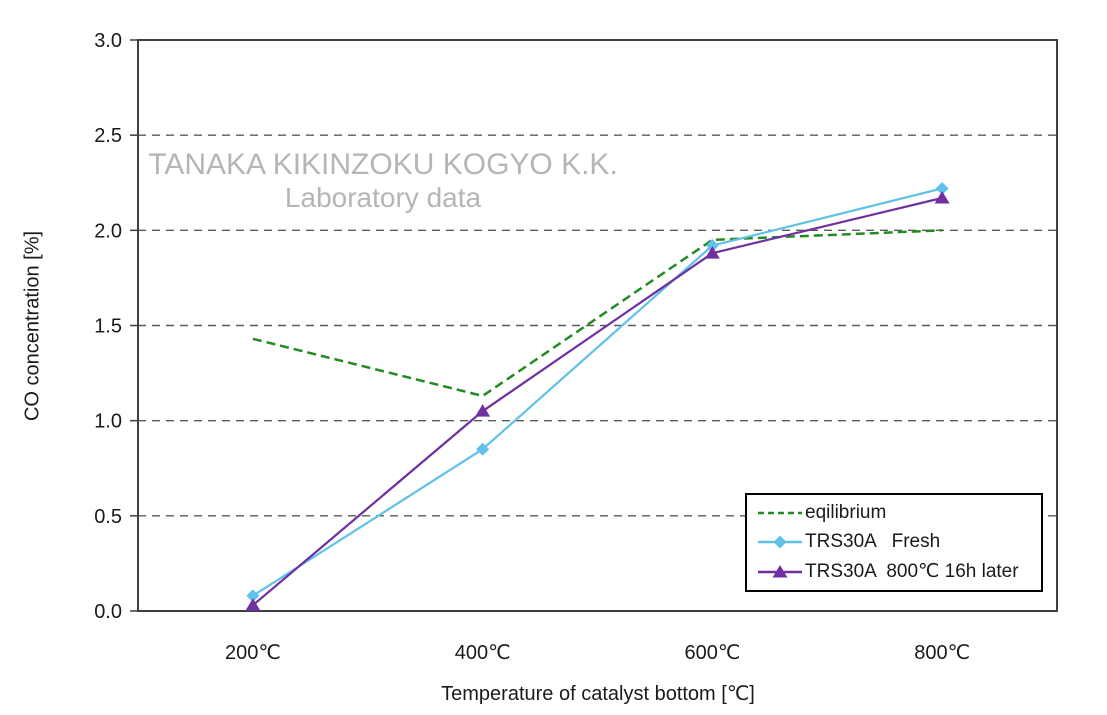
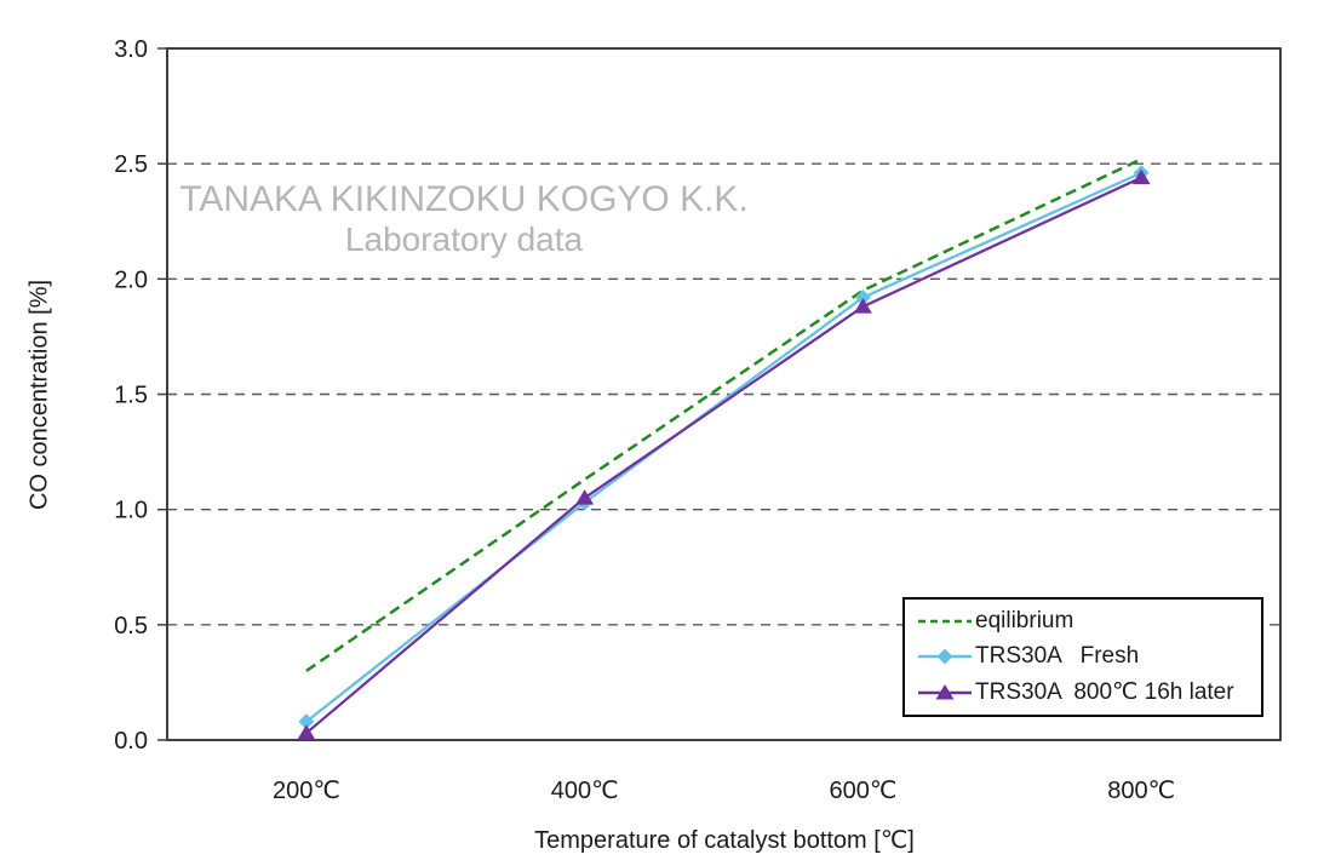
eqilibrium/200℃: 1.43 -> 0.30
TRS30A Fresh/400℃: 0.85 -> 1.03
eqilibrium/800℃: 2.00 -> 2.52
TRS30A Fresh/800℃: 2.22 -> 2.46
TRS30A 800℃ 16h later/800℃: 2.17 -> 2.44
